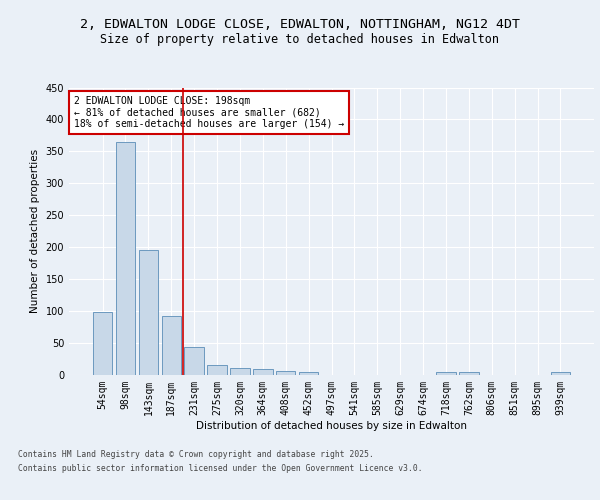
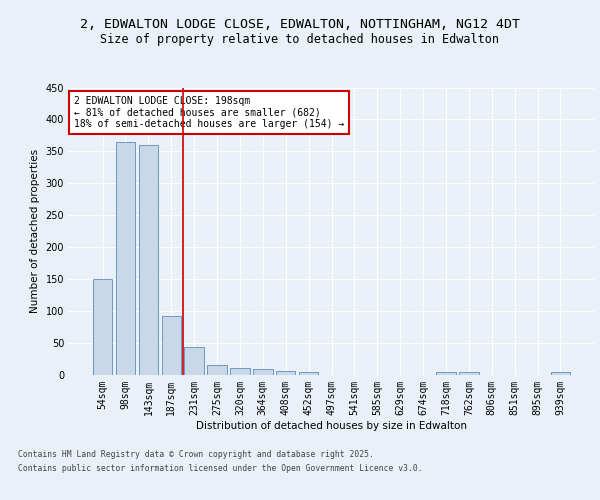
54sqm: 99 -> 150
143sqm: 195 -> 360
